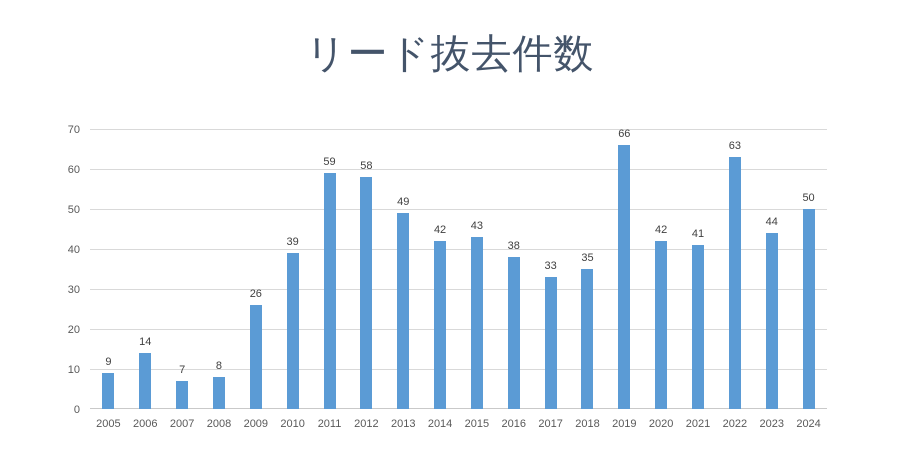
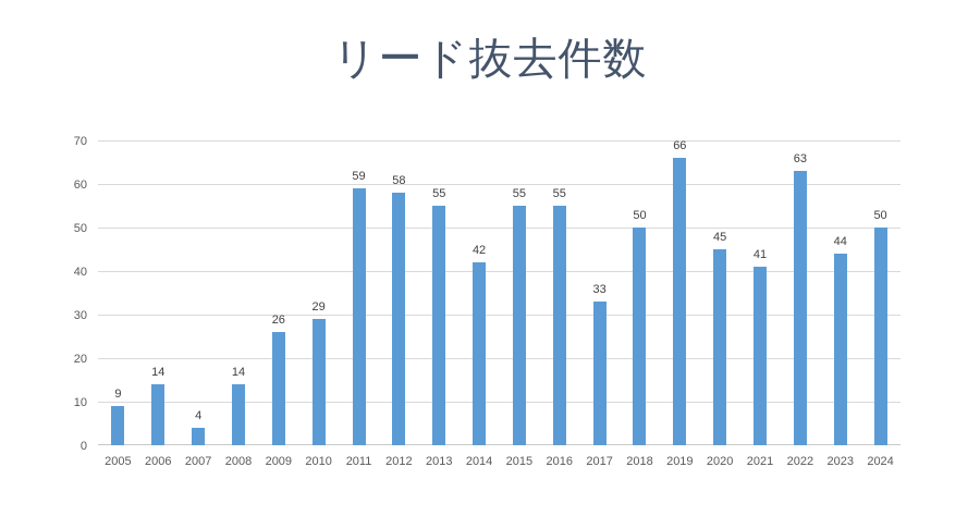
2007: 7 -> 4
2008: 8 -> 14
2010: 39 -> 29
2013: 49 -> 55
2015: 43 -> 55
2016: 38 -> 55
2018: 35 -> 50
2020: 42 -> 45
